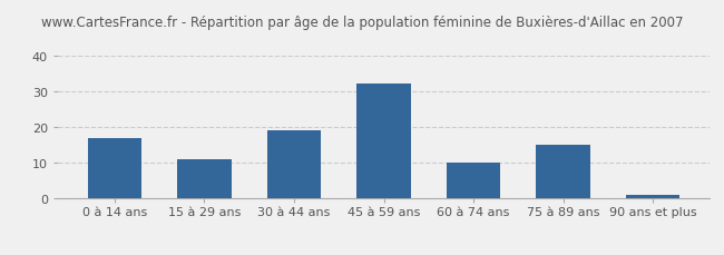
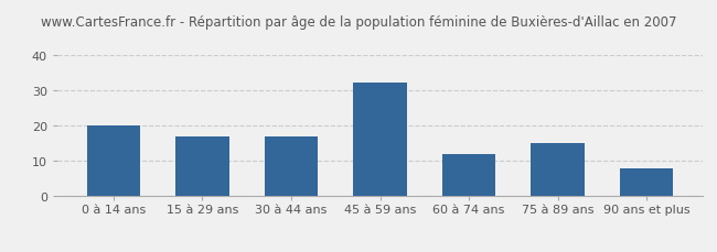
0 à 14 ans: 17 -> 20
15 à 29 ans: 11 -> 17
30 à 44 ans: 19 -> 17
60 à 74 ans: 10 -> 12
90 ans et plus: 1 -> 8
